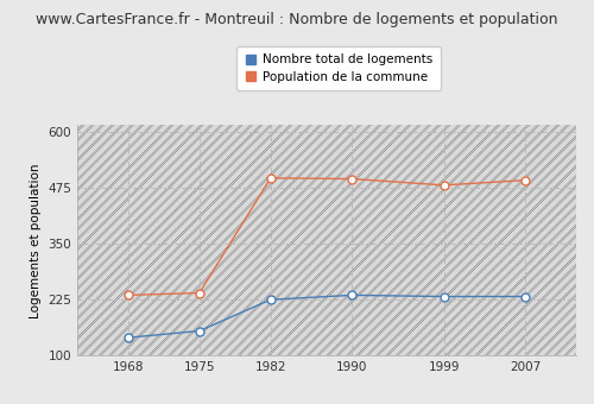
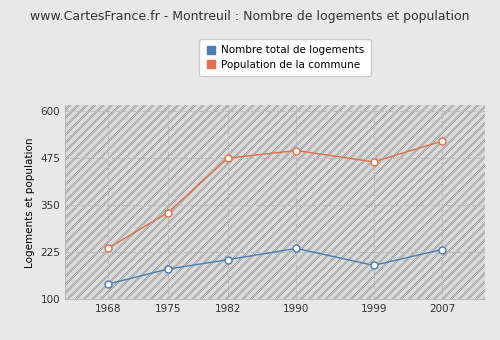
Nombre total de logements/1975: 155 -> 180
Population de la commune/1975: 240 -> 330
Nombre total de logements/1982: 225 -> 205
Population de la commune/1982: 497 -> 475
Nombre total de logements/1999: 232 -> 190
Population de la commune/1999: 481 -> 465
Population de la commune/2007: 492 -> 520
